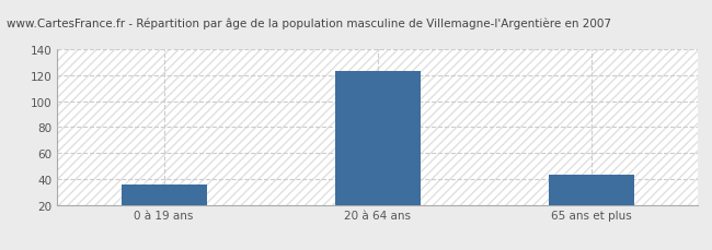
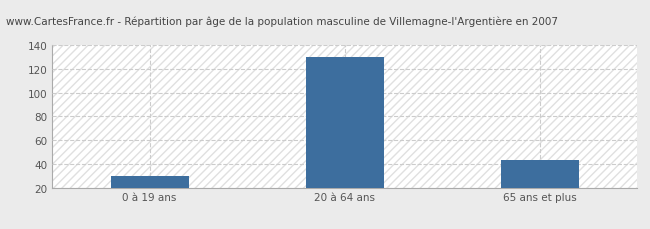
0 à 19 ans: 36 -> 30
20 à 64 ans: 123 -> 130
